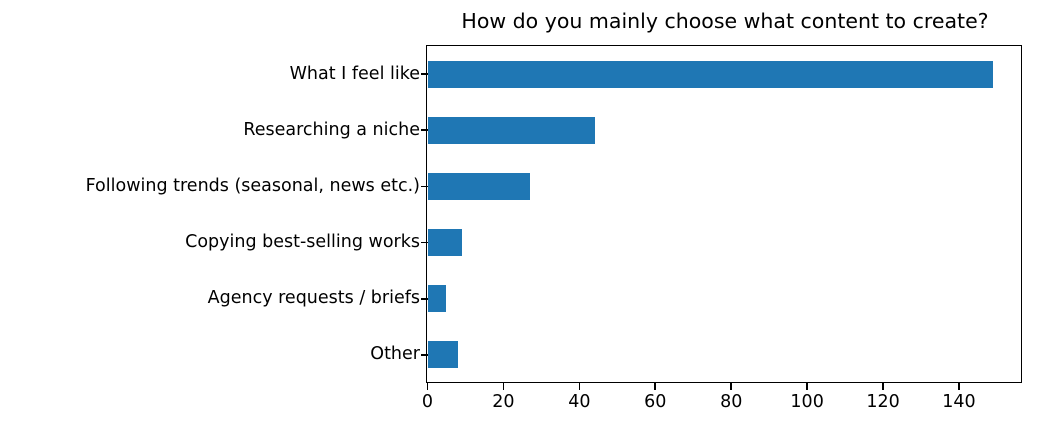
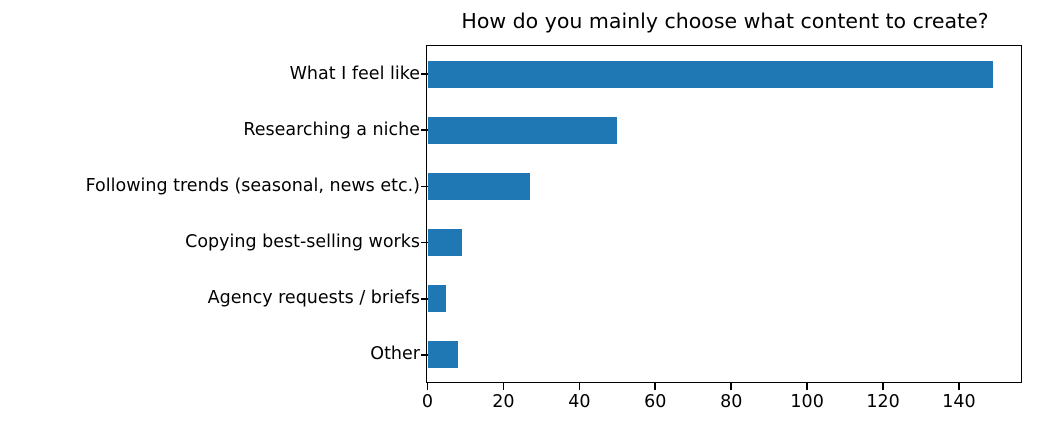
Researching a niche: 44 -> 50
